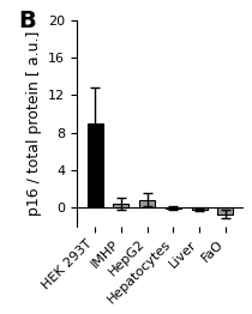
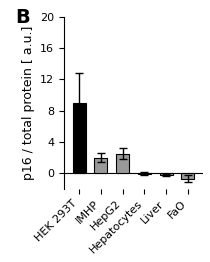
IMHP: 0.4 -> 2.0
HepG2: 0.8 -> 2.5
